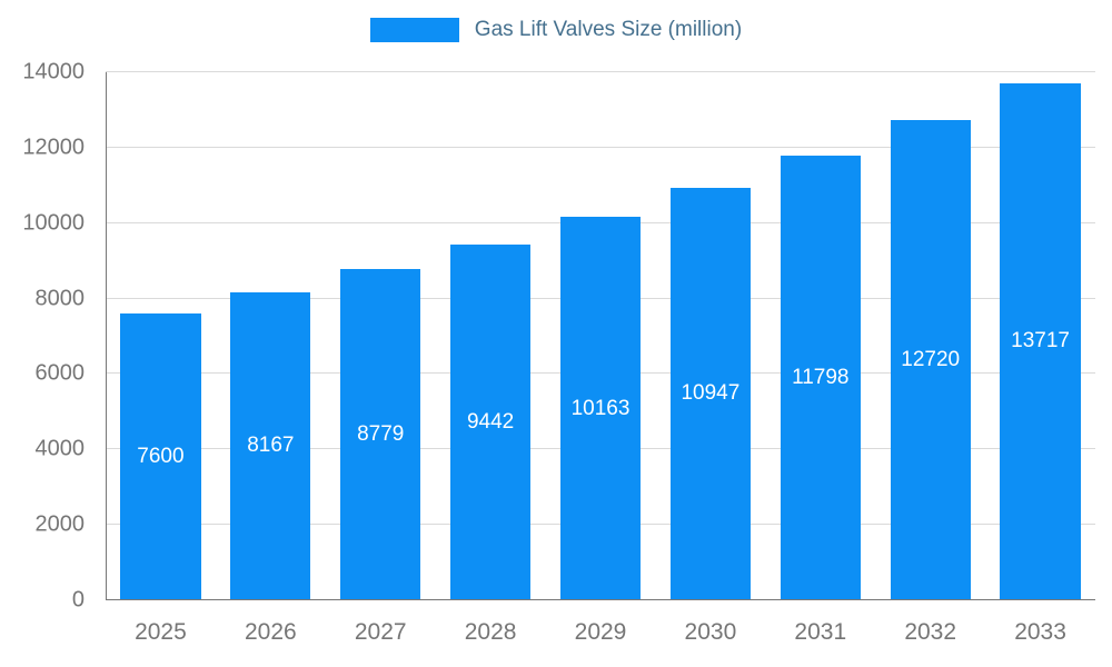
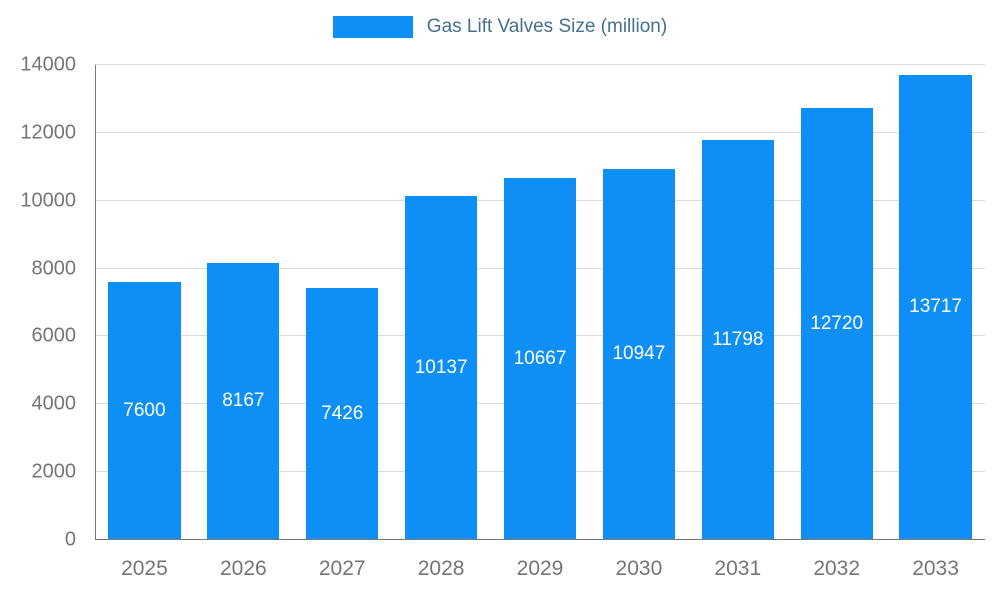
2027: 8779 -> 7426
2028: 9442 -> 10137
2029: 10163 -> 10667
